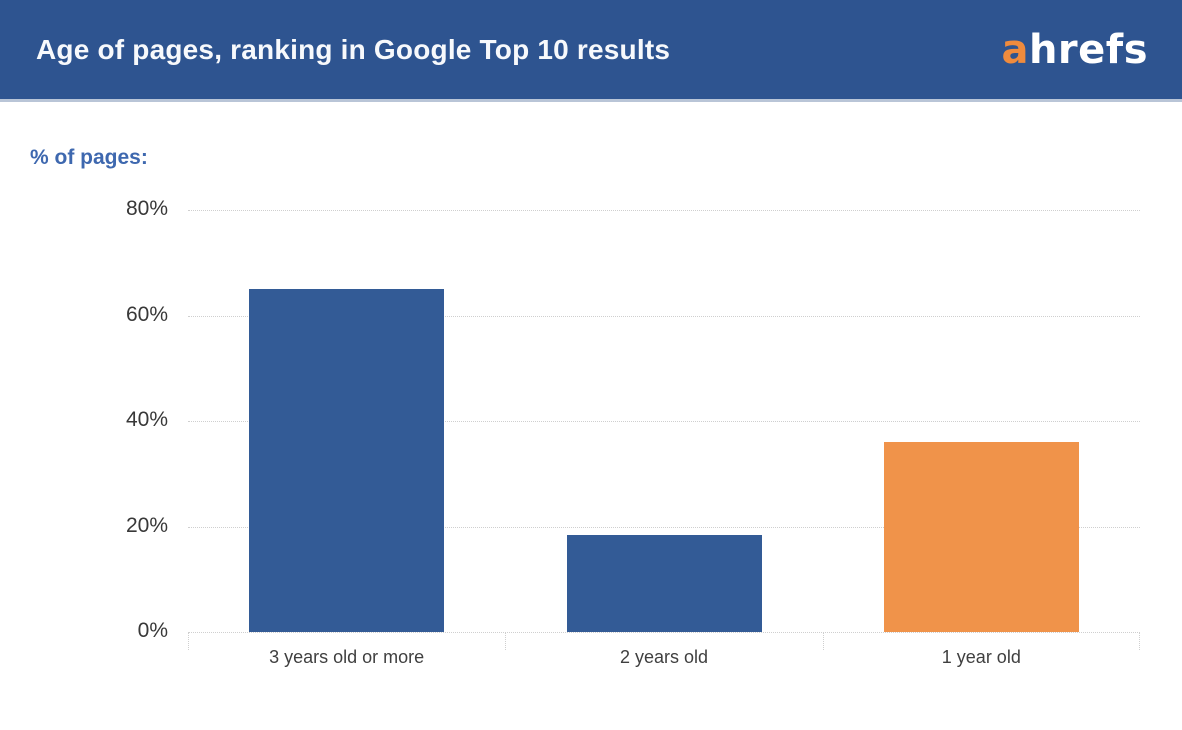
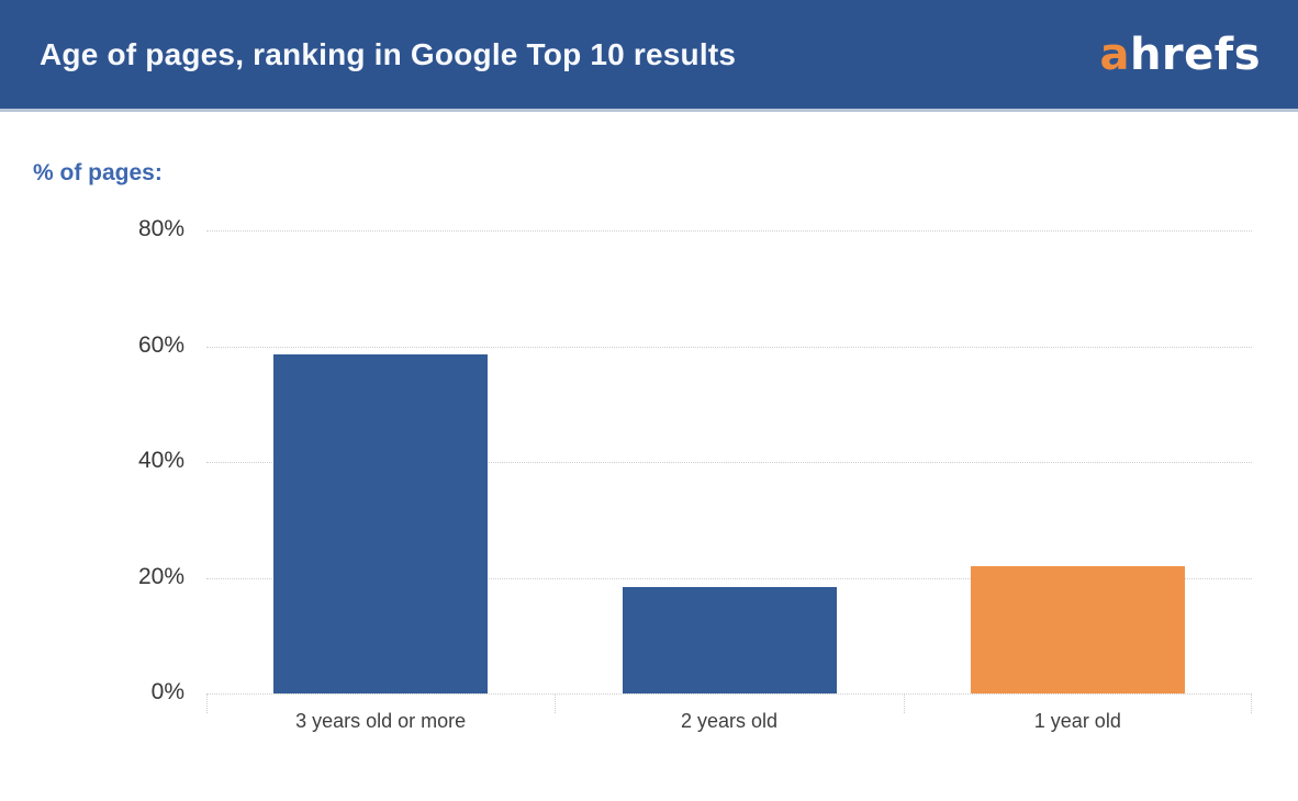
3 years old or more: 65% -> 58%
1 year old: 36% -> 22%
